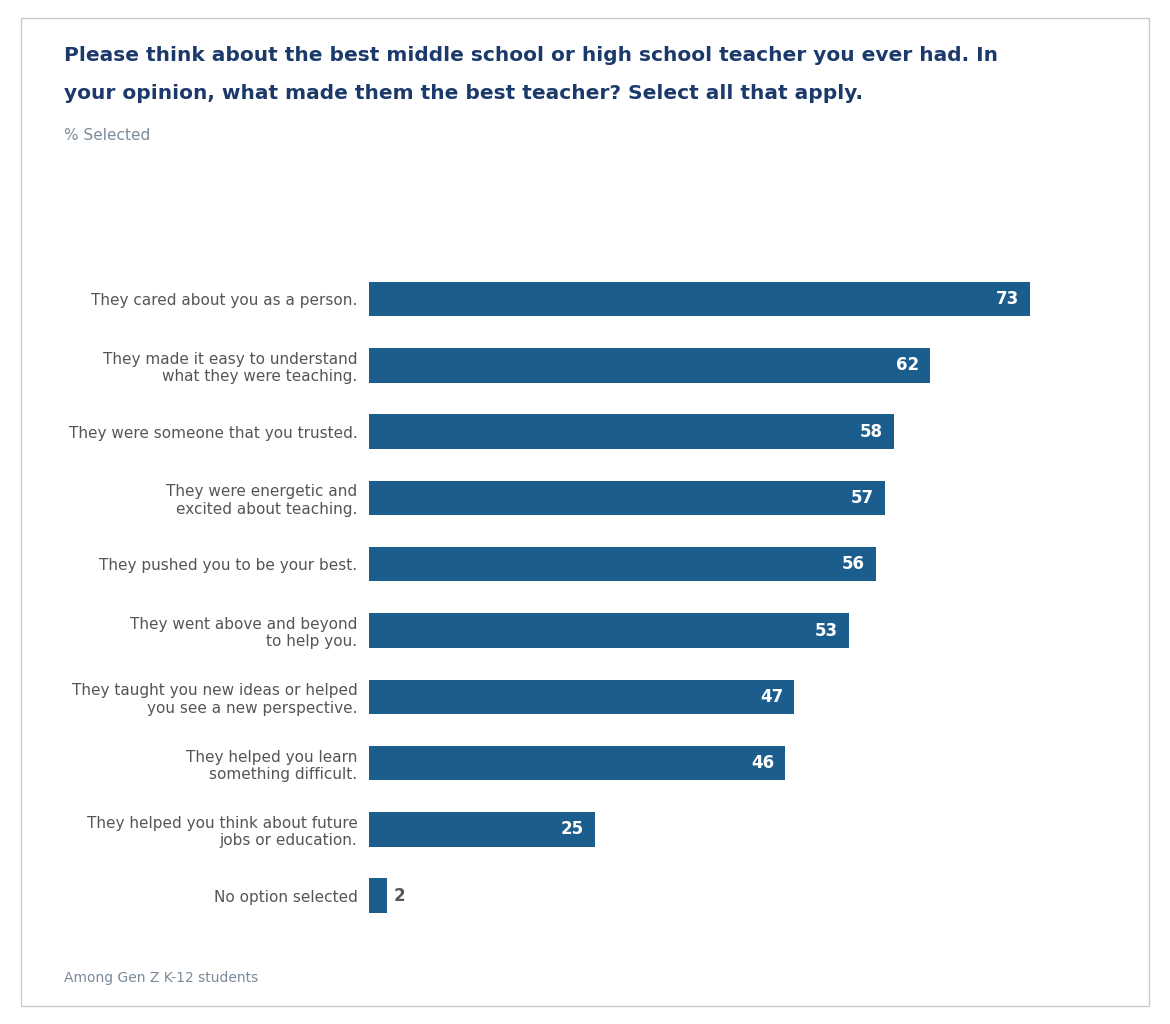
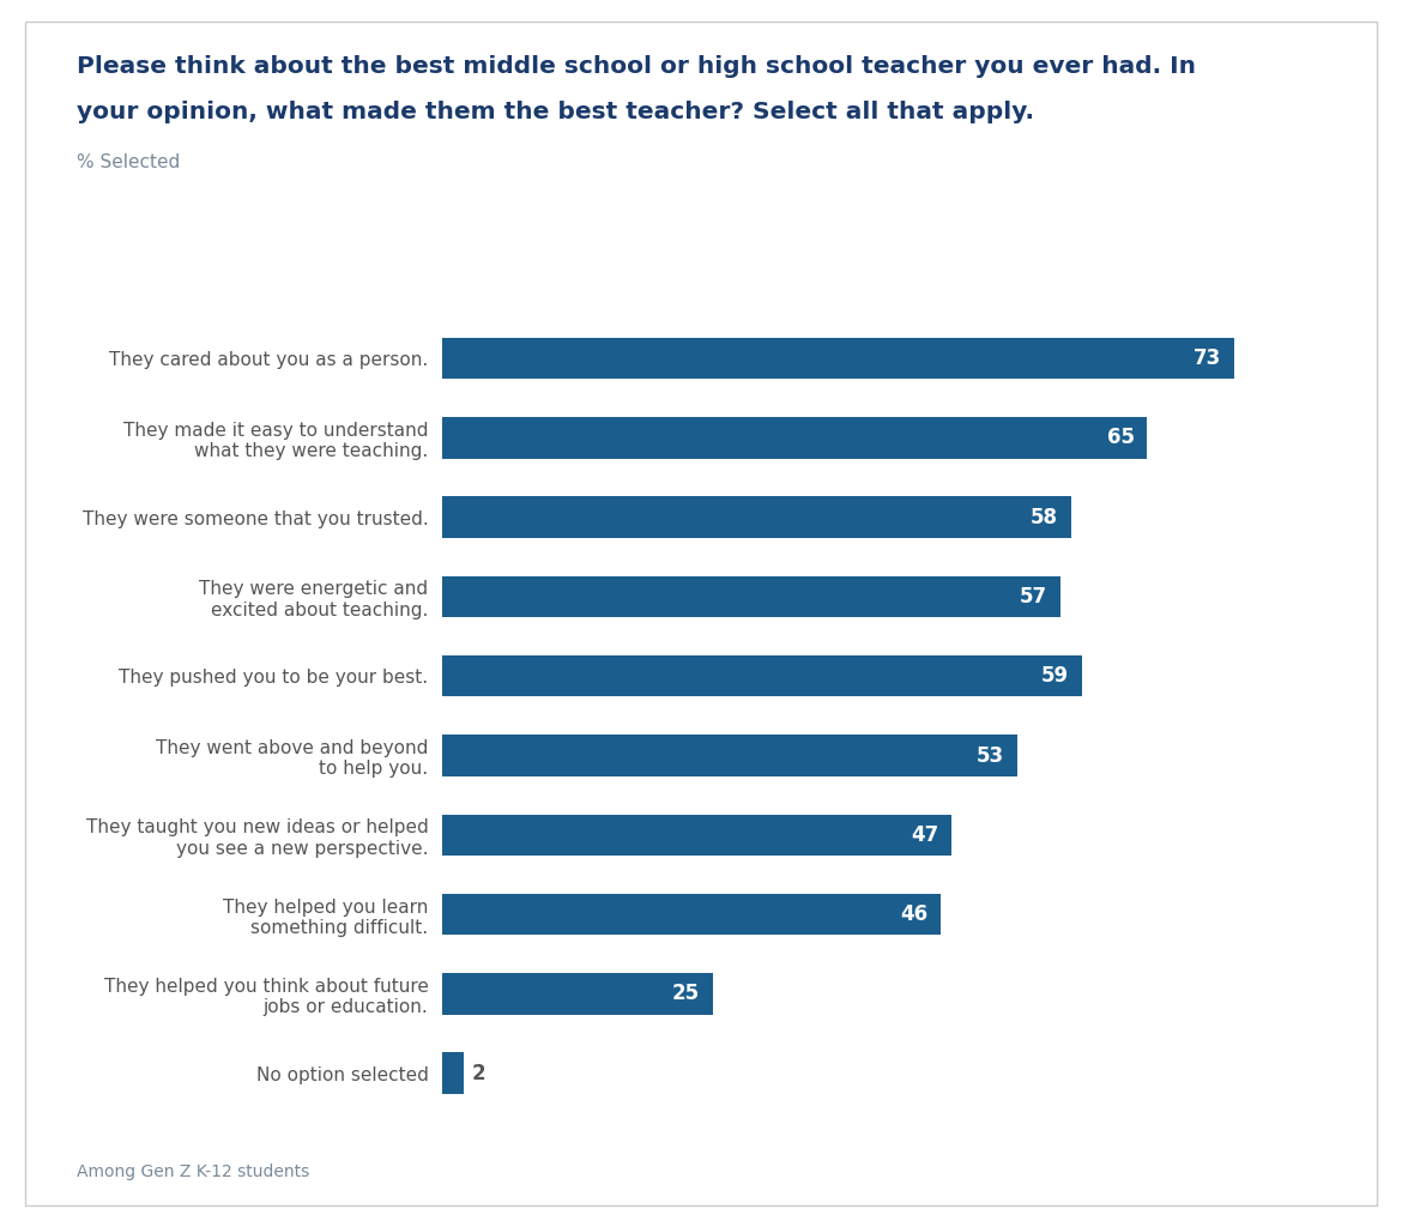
They made it easy to understand what they were teaching.: 62 -> 65
They pushed you to be your best.: 56 -> 59
